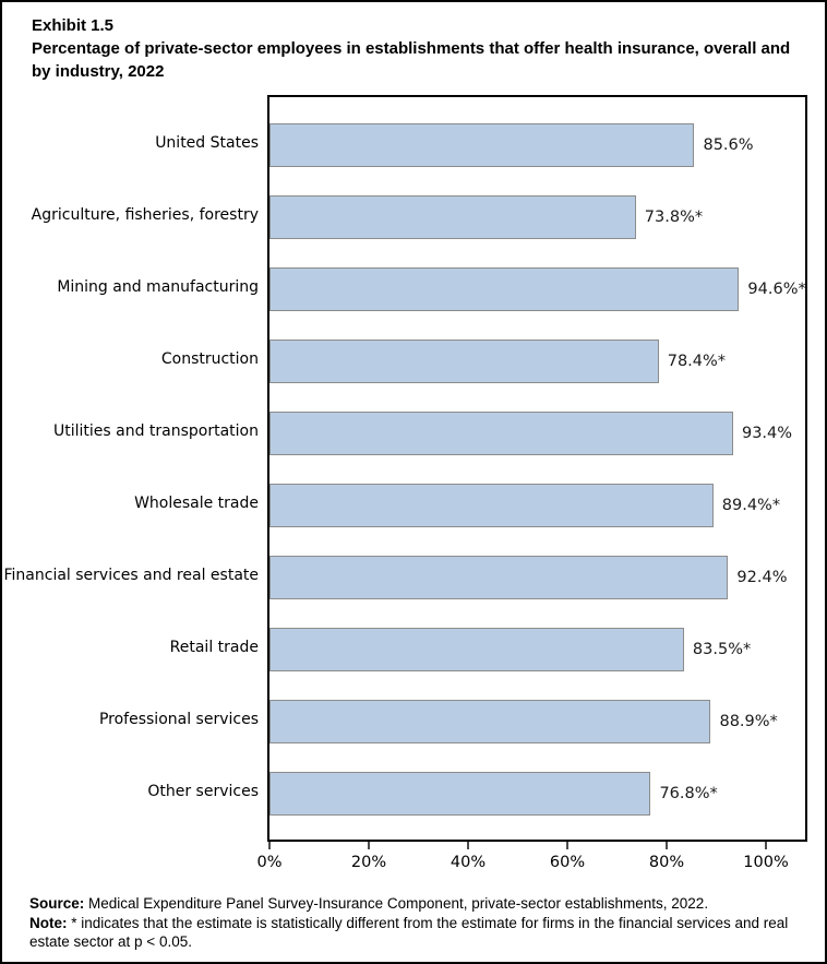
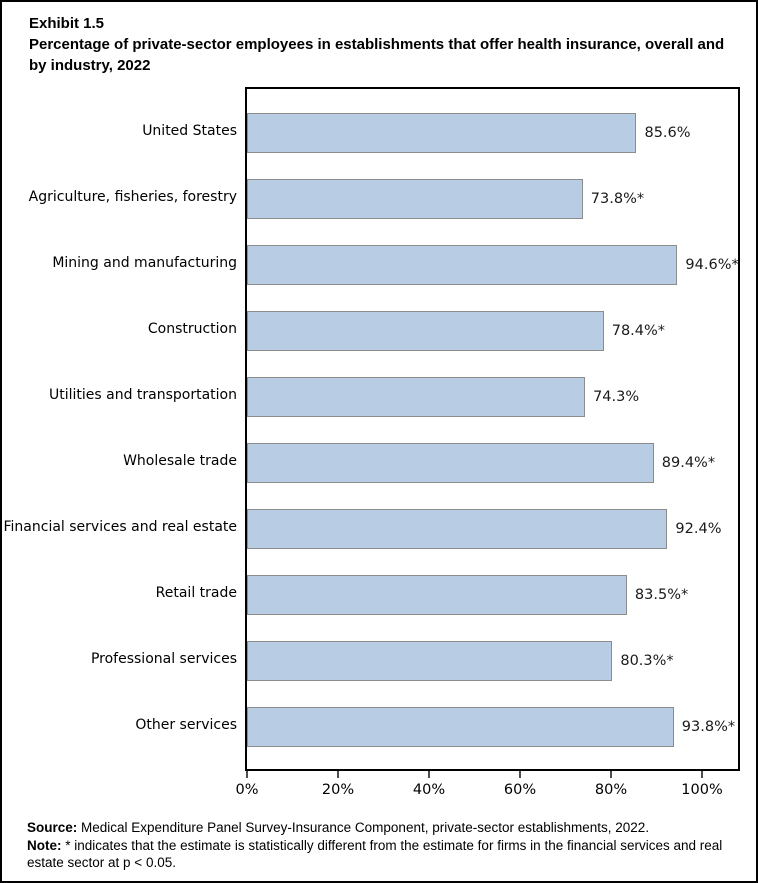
Utilities and transportation: 93.4% -> 74.3%
Professional services: 88.9 -> 80.3
Other services: 76.8 -> 93.8
